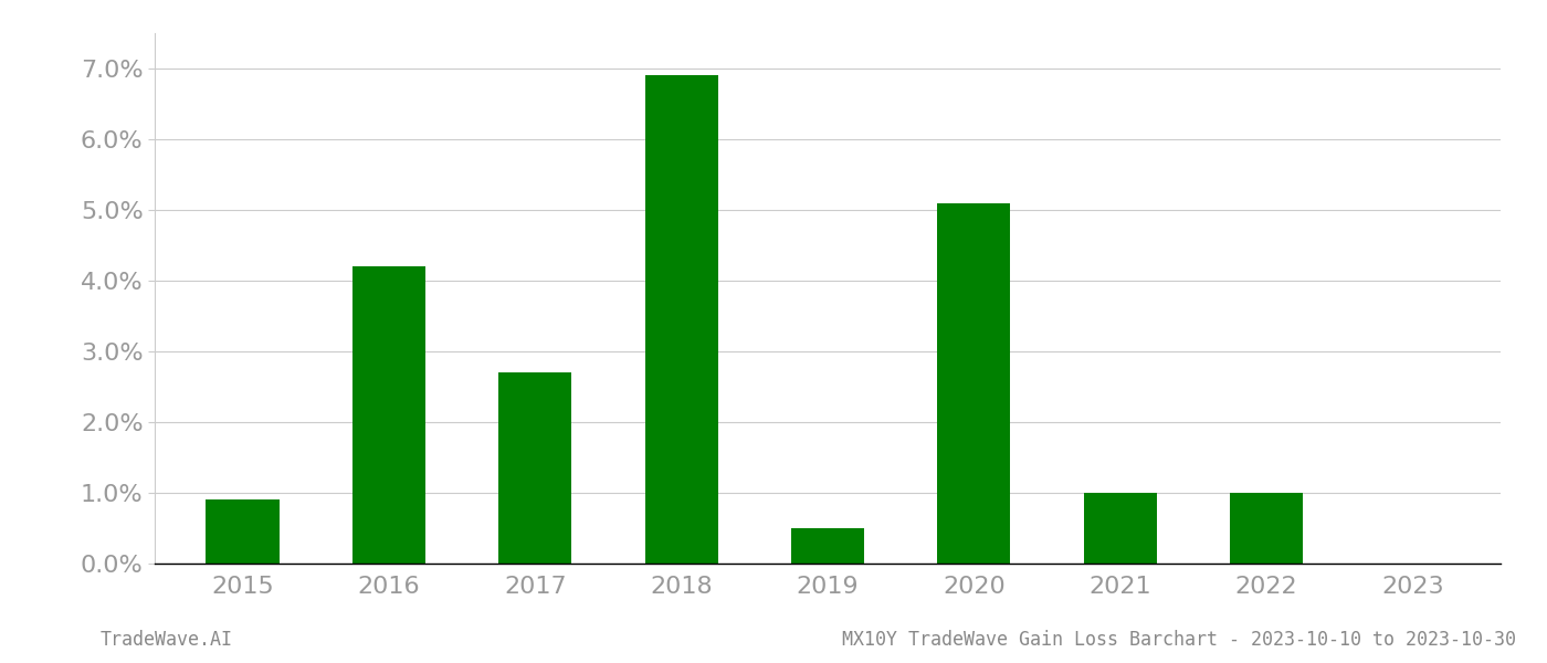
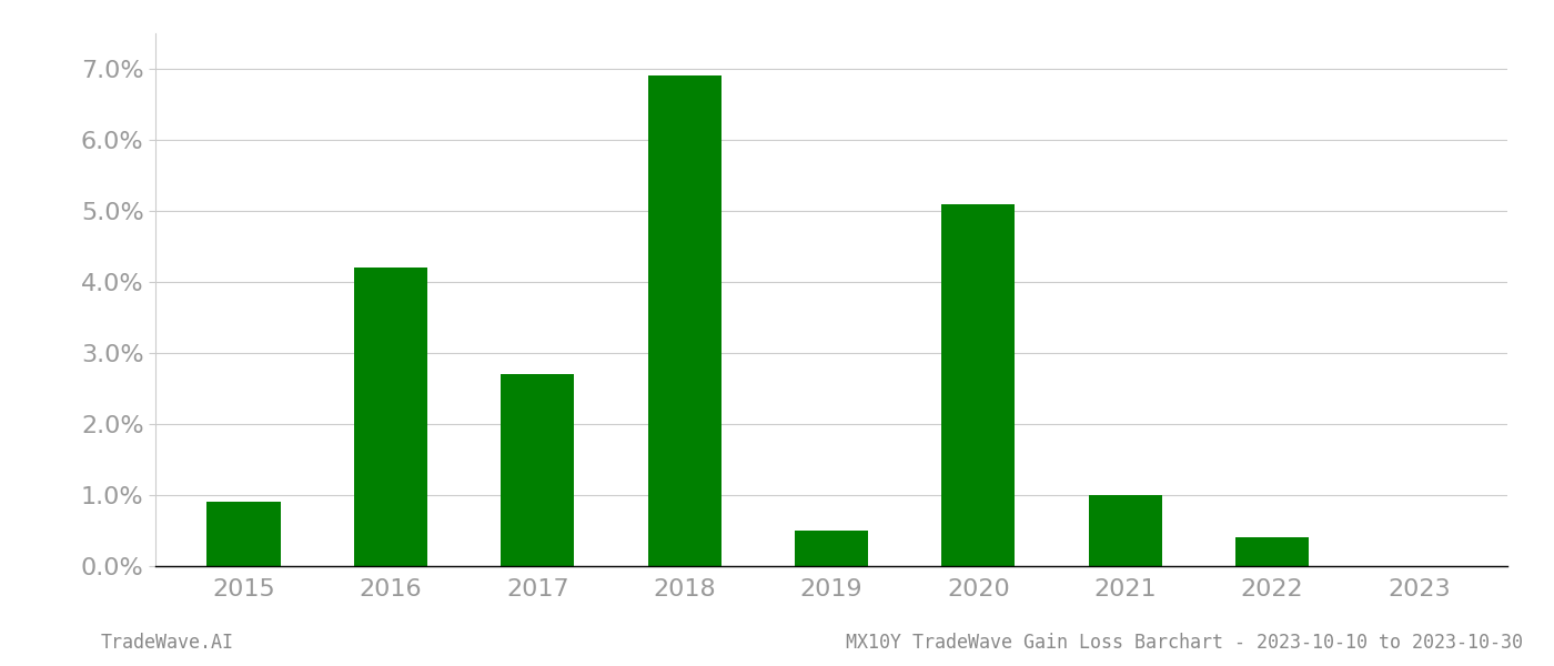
2022: 1.0% -> 0.4%
